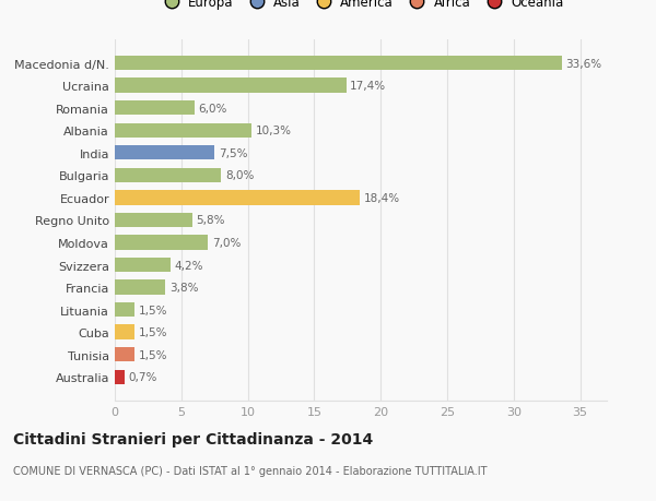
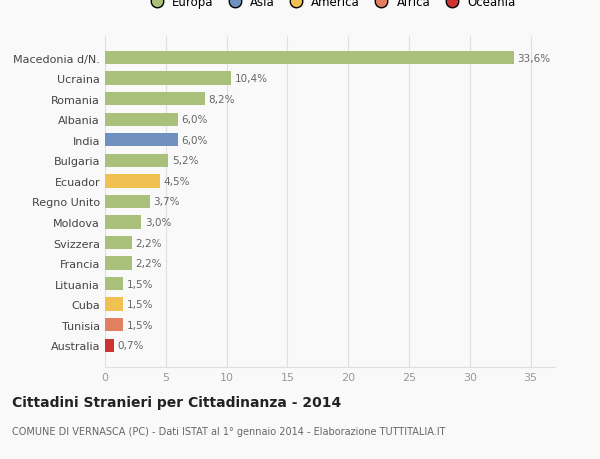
Ucraina: 17,4% -> 10,4%
Romania: 6,0% -> 8,2%
Albania: 10,3% -> 6,0%
India: 7,5% -> 6,0%
Bulgaria: 8,0% -> 5,2%
Ecuador: 18,4% -> 4,5%
Regno Unito: 5,8% -> 3,7%
Moldova: 7,0% -> 3,0%
Svizzera: 4,2% -> 2,2%
Francia: 3,8% -> 2,2%
